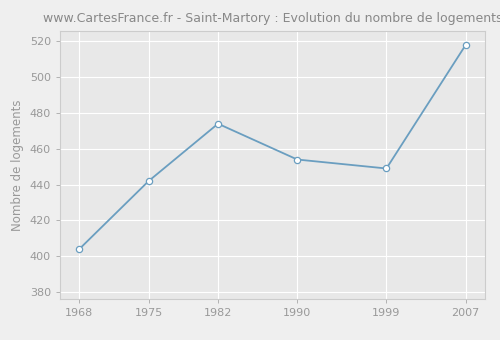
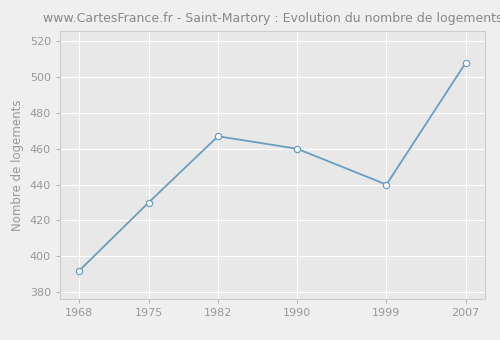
1968: 404 -> 392
1975: 442 -> 430
1982: 474 -> 467
1990: 454 -> 460
1999: 449 -> 440
2007: 518 -> 508
